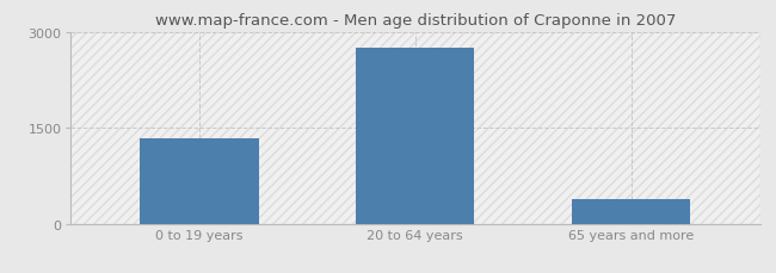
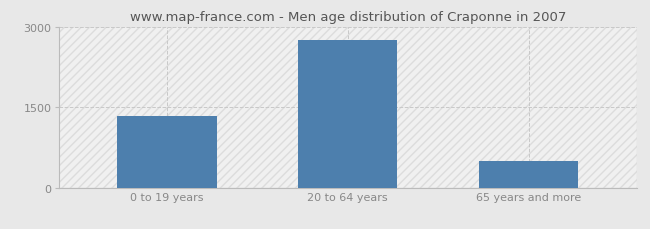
65 years and more: 380 -> 490
